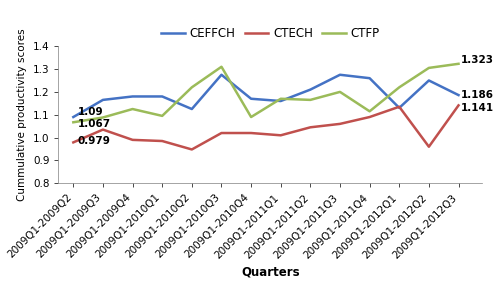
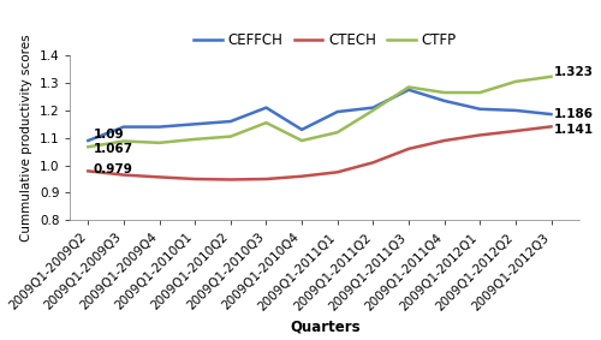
CEFFCH/2009Q1-2009Q3: 1.165 -> 1.140
CTECH/2009Q1-2009Q3: 1.035 -> 0.965
CEFFCH/2009Q1-2009Q4: 1.180 -> 1.140
CTECH/2009Q1-2009Q4: 0.990 -> 0.957
CTFP/2009Q1-2009Q4: 1.125 -> 1.082
CEFFCH/2009Q1-2010Q1: 1.180 -> 1.150
CTECH/2009Q1-2010Q1: 0.985 -> 0.950
CEFFCH/2009Q1-2010Q2: 1.125 -> 1.160
CTFP/2009Q1-2010Q2: 1.220 -> 1.105
CEFFCH/2009Q1-2010Q3: 1.275 -> 1.210
CTECH/2009Q1-2010Q3: 1.020 -> 0.950
CTFP/2009Q1-2010Q3: 1.310 -> 1.155
CEFFCH/2009Q1-2010Q4: 1.170 -> 1.130
CTECH/2009Q1-2010Q4: 1.020 -> 0.960
CEFFCH/2009Q1-2011Q1: 1.160 -> 1.195
CTECH/2009Q1-2011Q1: 1.010 -> 0.975
CTFP/2009Q1-2011Q1: 1.170 -> 1.120
CTECH/2009Q1-2011Q2: 1.045 -> 1.010
CTFP/2009Q1-2011Q2: 1.165 -> 1.200
CTFP/2009Q1-2011Q3: 1.200 -> 1.285
CEFFCH/2009Q1-2011Q4: 1.260 -> 1.235
CTFP/2009Q1-2011Q4: 1.115 -> 1.265
CEFFCH/2009Q1-2012Q1: 1.130 -> 1.205
CTECH/2009Q1-2012Q1: 1.135 -> 1.110
CTFP/2009Q1-2012Q1: 1.220 -> 1.265
CEFFCH/2009Q1-2012Q2: 1.250 -> 1.200
CTECH/2009Q1-2012Q2: 0.960 -> 1.125
